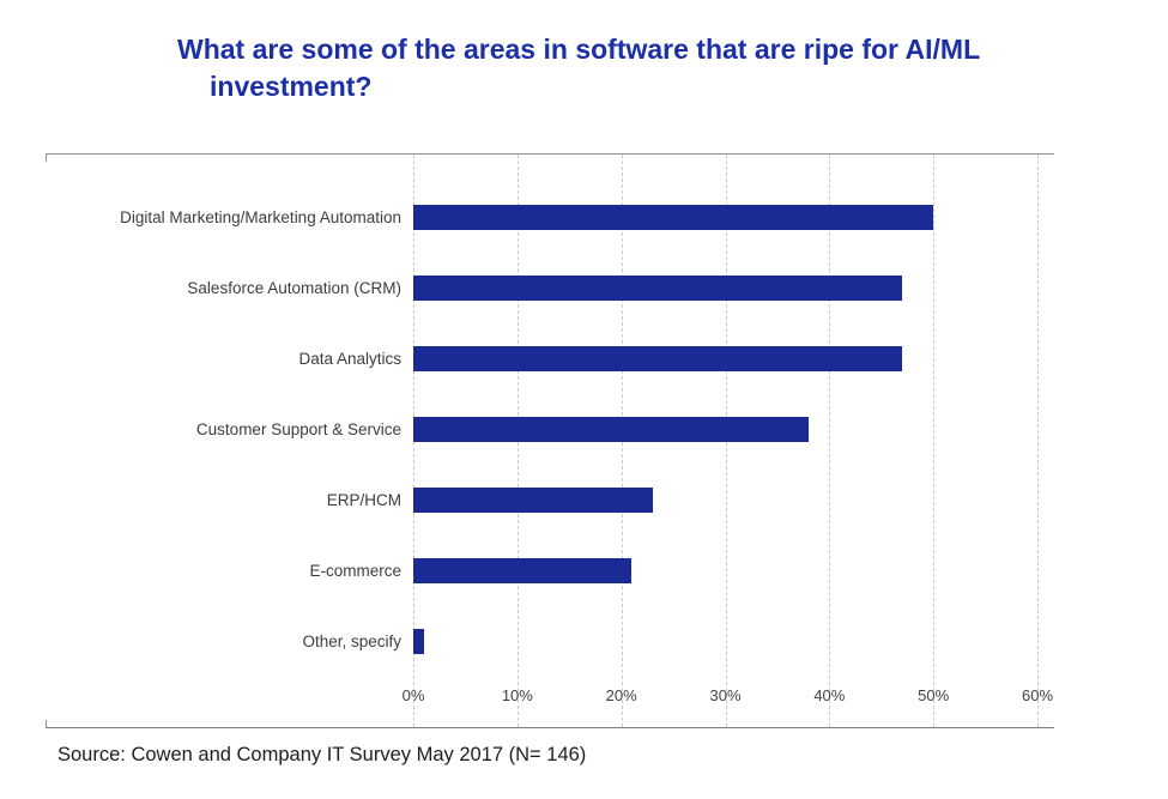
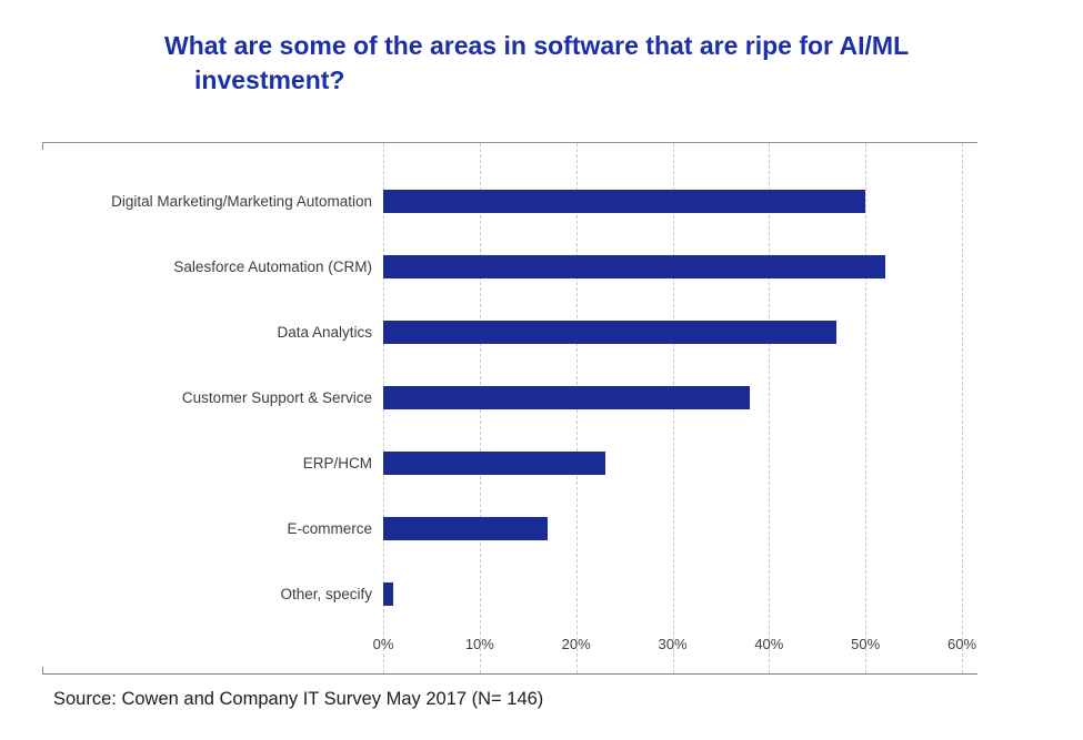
Salesforce Automation (CRM): 47% -> 52%
E-commerce: 21% -> 17%
